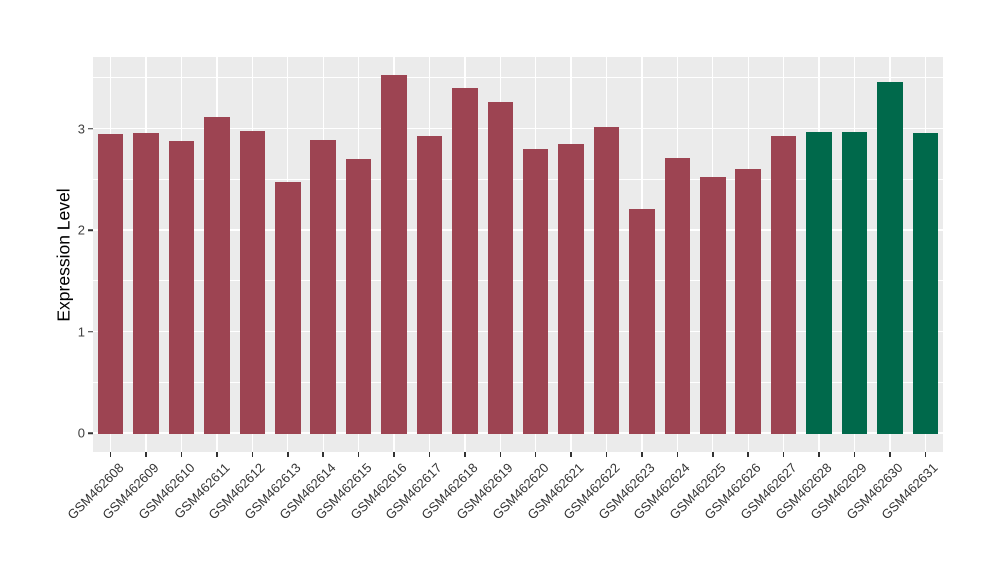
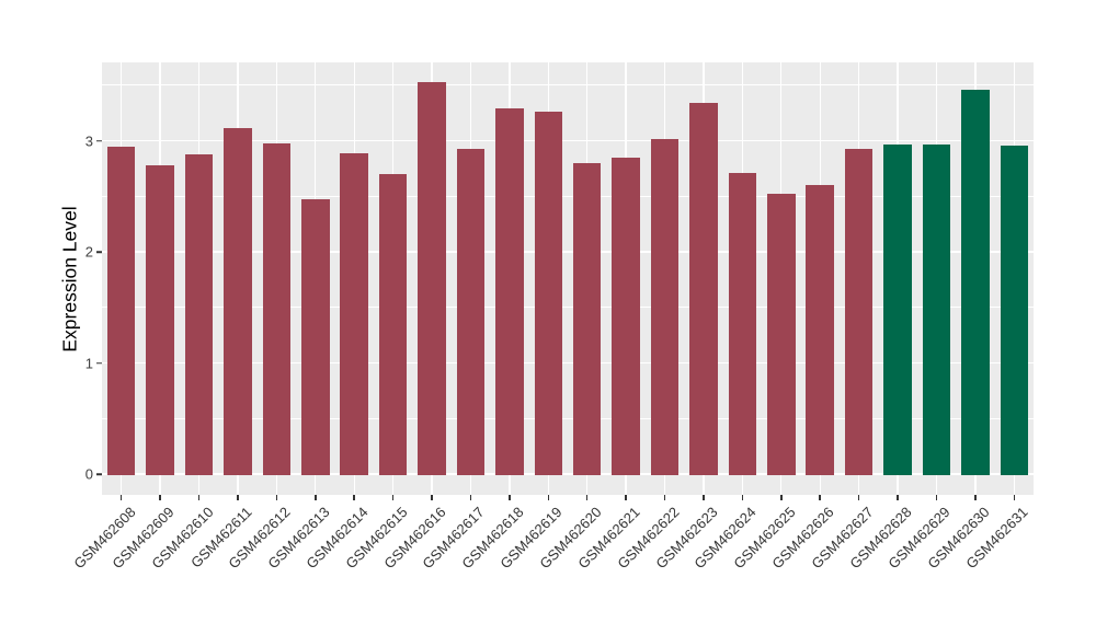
GSM462609: 2.96 -> 2.78
GSM462618: 3.40 -> 3.29
GSM462623: 2.21 -> 3.34
